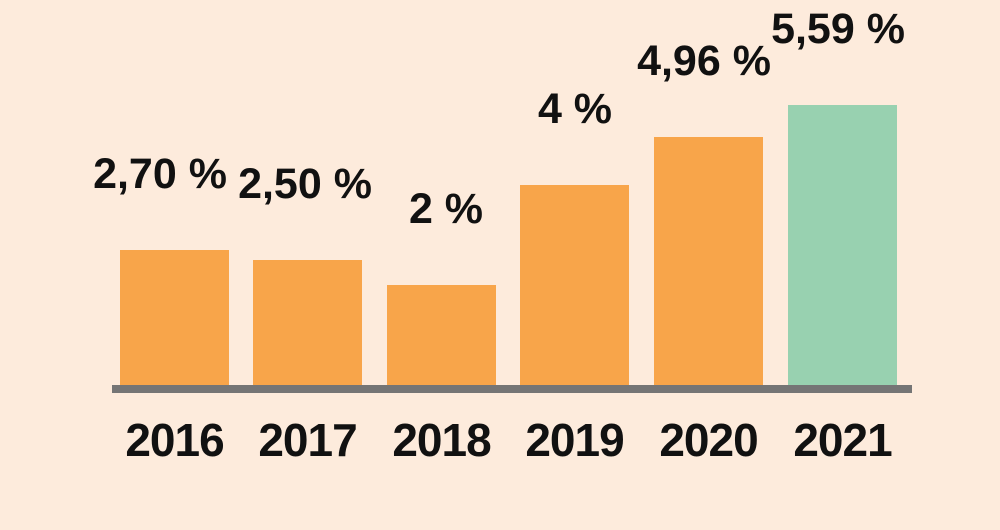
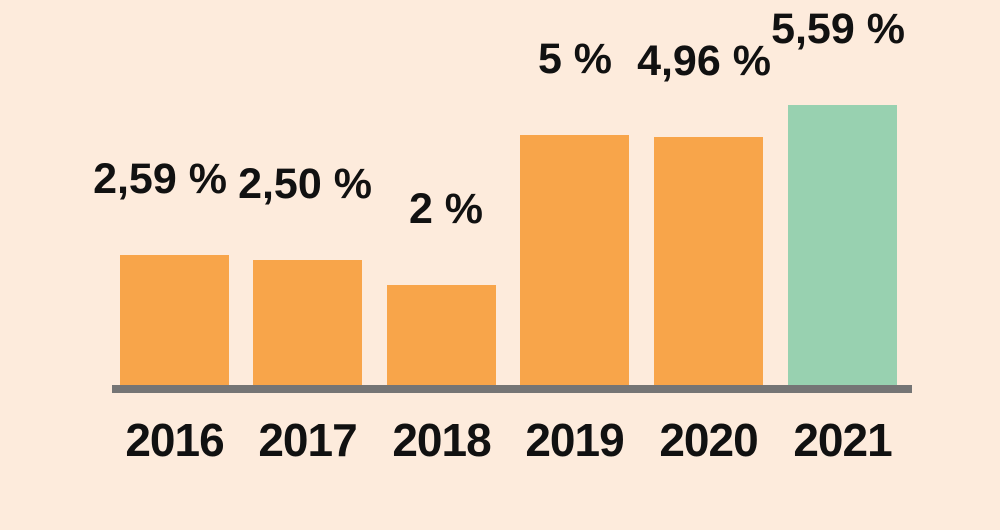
2016: 2,70 -> 2,59
2019: 4 -> 5
